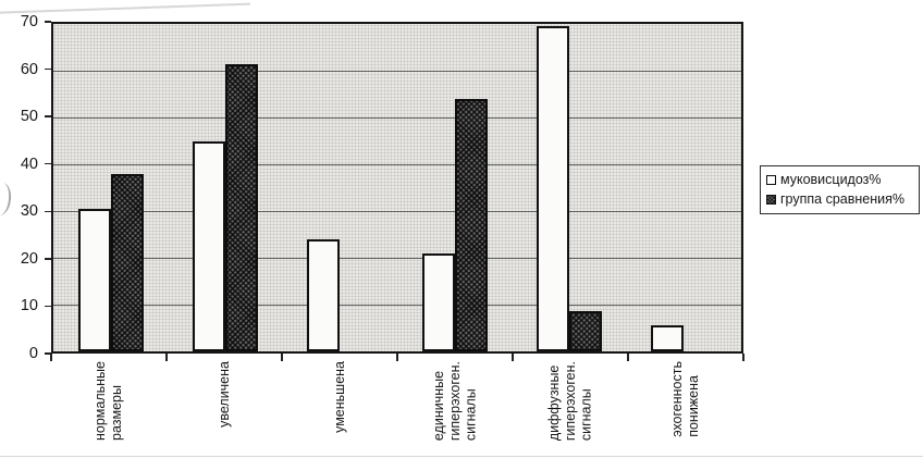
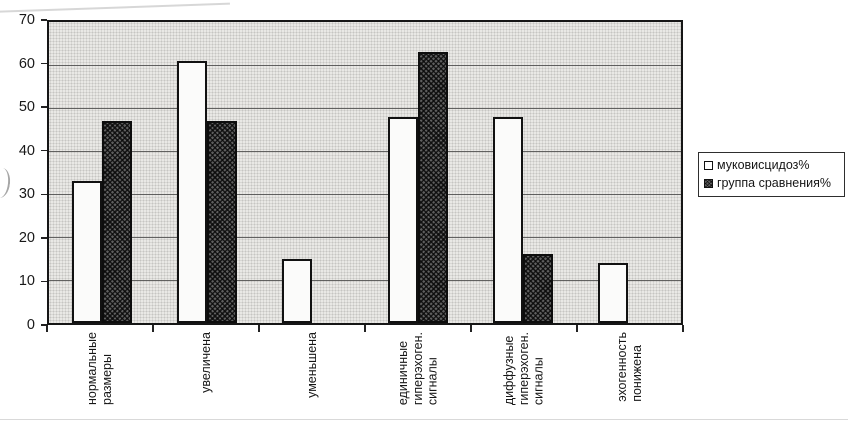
муковисцидоз%/нормальные размеры: 30 -> 33
группа сравнения%/нормальные размеры: 38 -> 47
муковисцидоз%/увеличена: 45 -> 61
группа сравнения%/увеличена: 62 -> 47
муковисцидоз%/уменьшена: 24 -> 15
муковисцидоз%/единичные гиперэхоген. сигналы: 21 -> 48
группа сравнения%/единичные гиперэхоген. сигналы: 54 -> 63
муковисцидоз%/диффузные гиперэхоген. сигналы: 70 -> 48
группа сравнения%/диффузные гиперэхоген. сигналы: 8 -> 16
муковисцидоз%/эхогенность понижена: 6 -> 14
